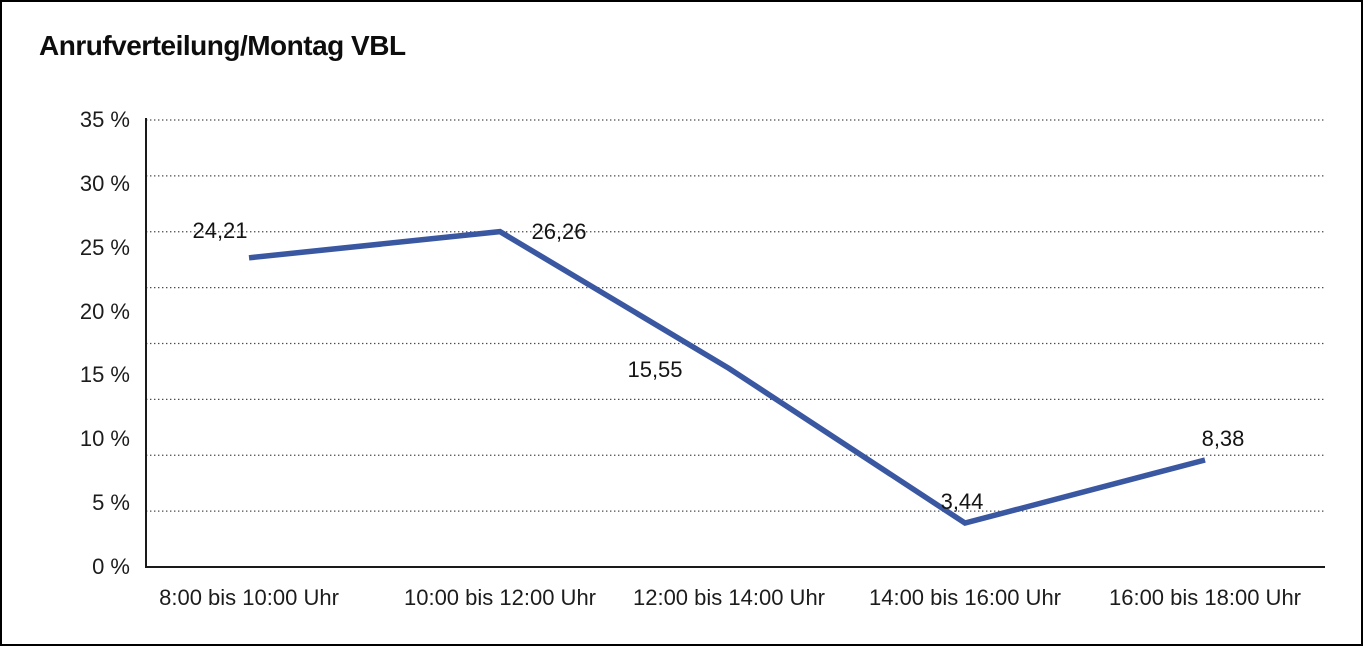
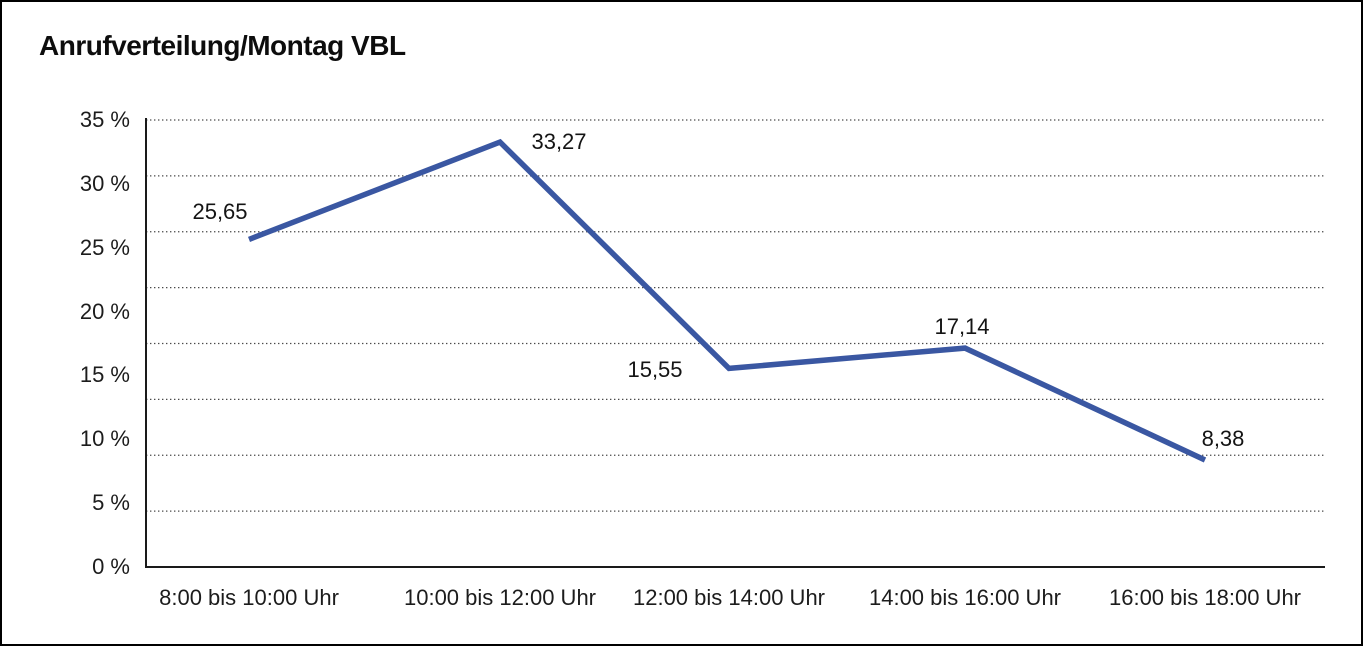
8:00 bis 10:00 Uhr: 24,21 -> 25,65
10:00 bis 12:00 Uhr: 26,26 -> 33,27
14:00 bis 16:00 Uhr: 3,44 -> 17,14
